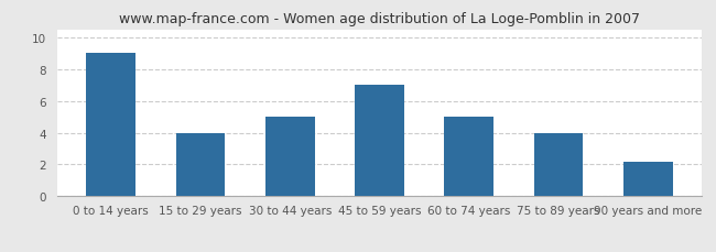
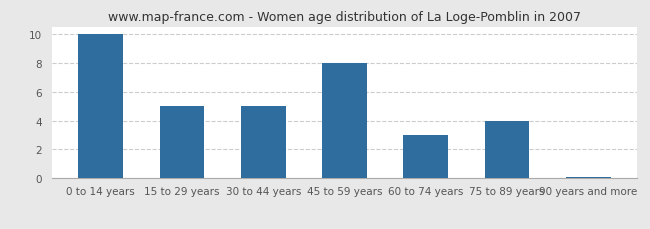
0 to 14 years: 9.0 -> 10.0
15 to 29 years: 4.0 -> 5.0
45 to 59 years: 7.0 -> 8.0
60 to 74 years: 5.0 -> 3.0
90 years and more: 2.2 -> 0.1
